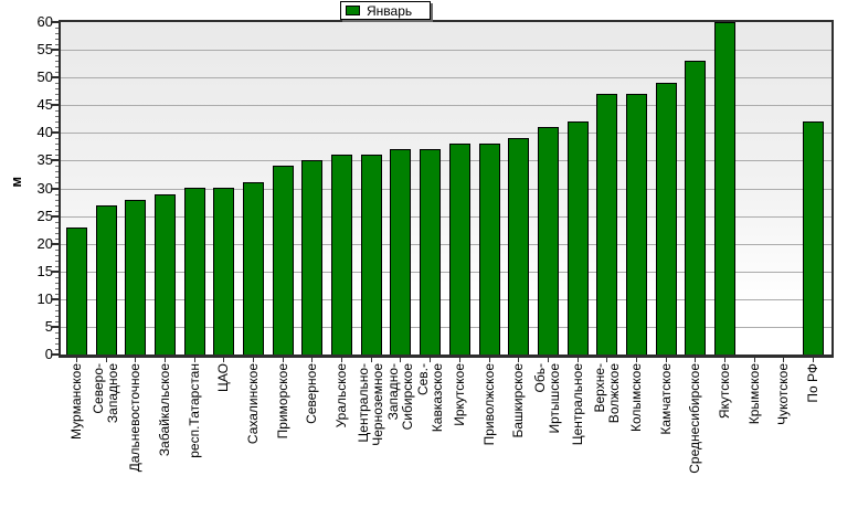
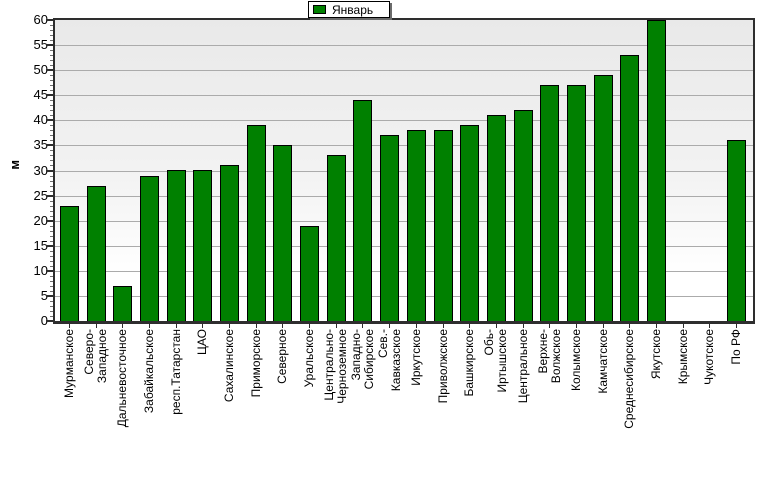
Дальневосточное: 28 -> 7
Приморское: 34 -> 39
Уральское: 36 -> 19
Центрально-Черноземное: 36 -> 33
Западно-Сибирское: 37 -> 44
По РФ: 42 -> 36
